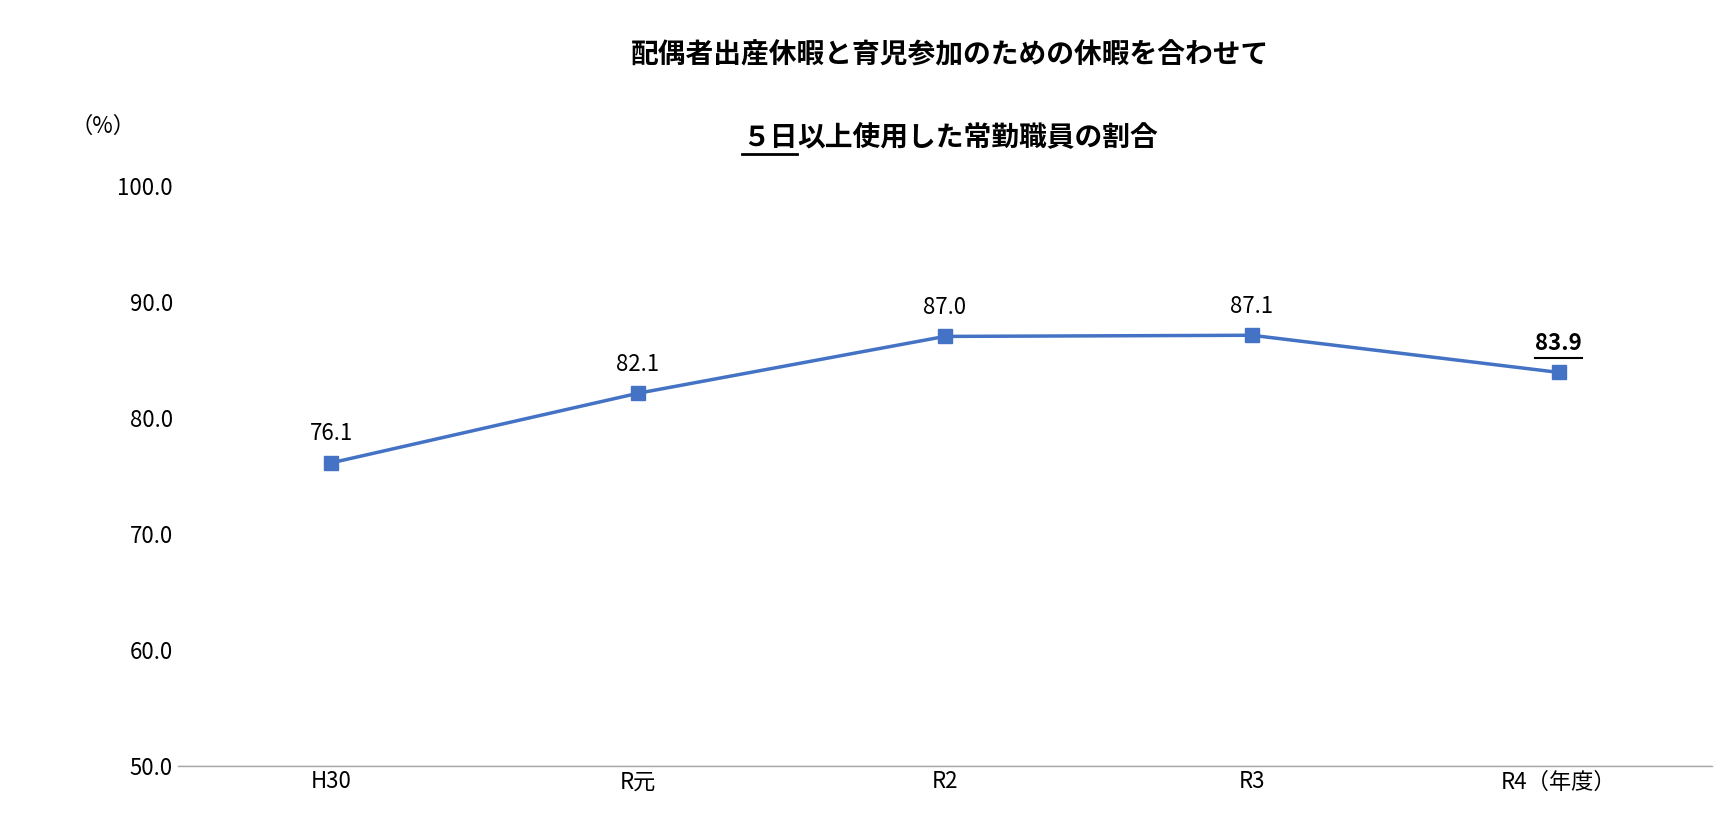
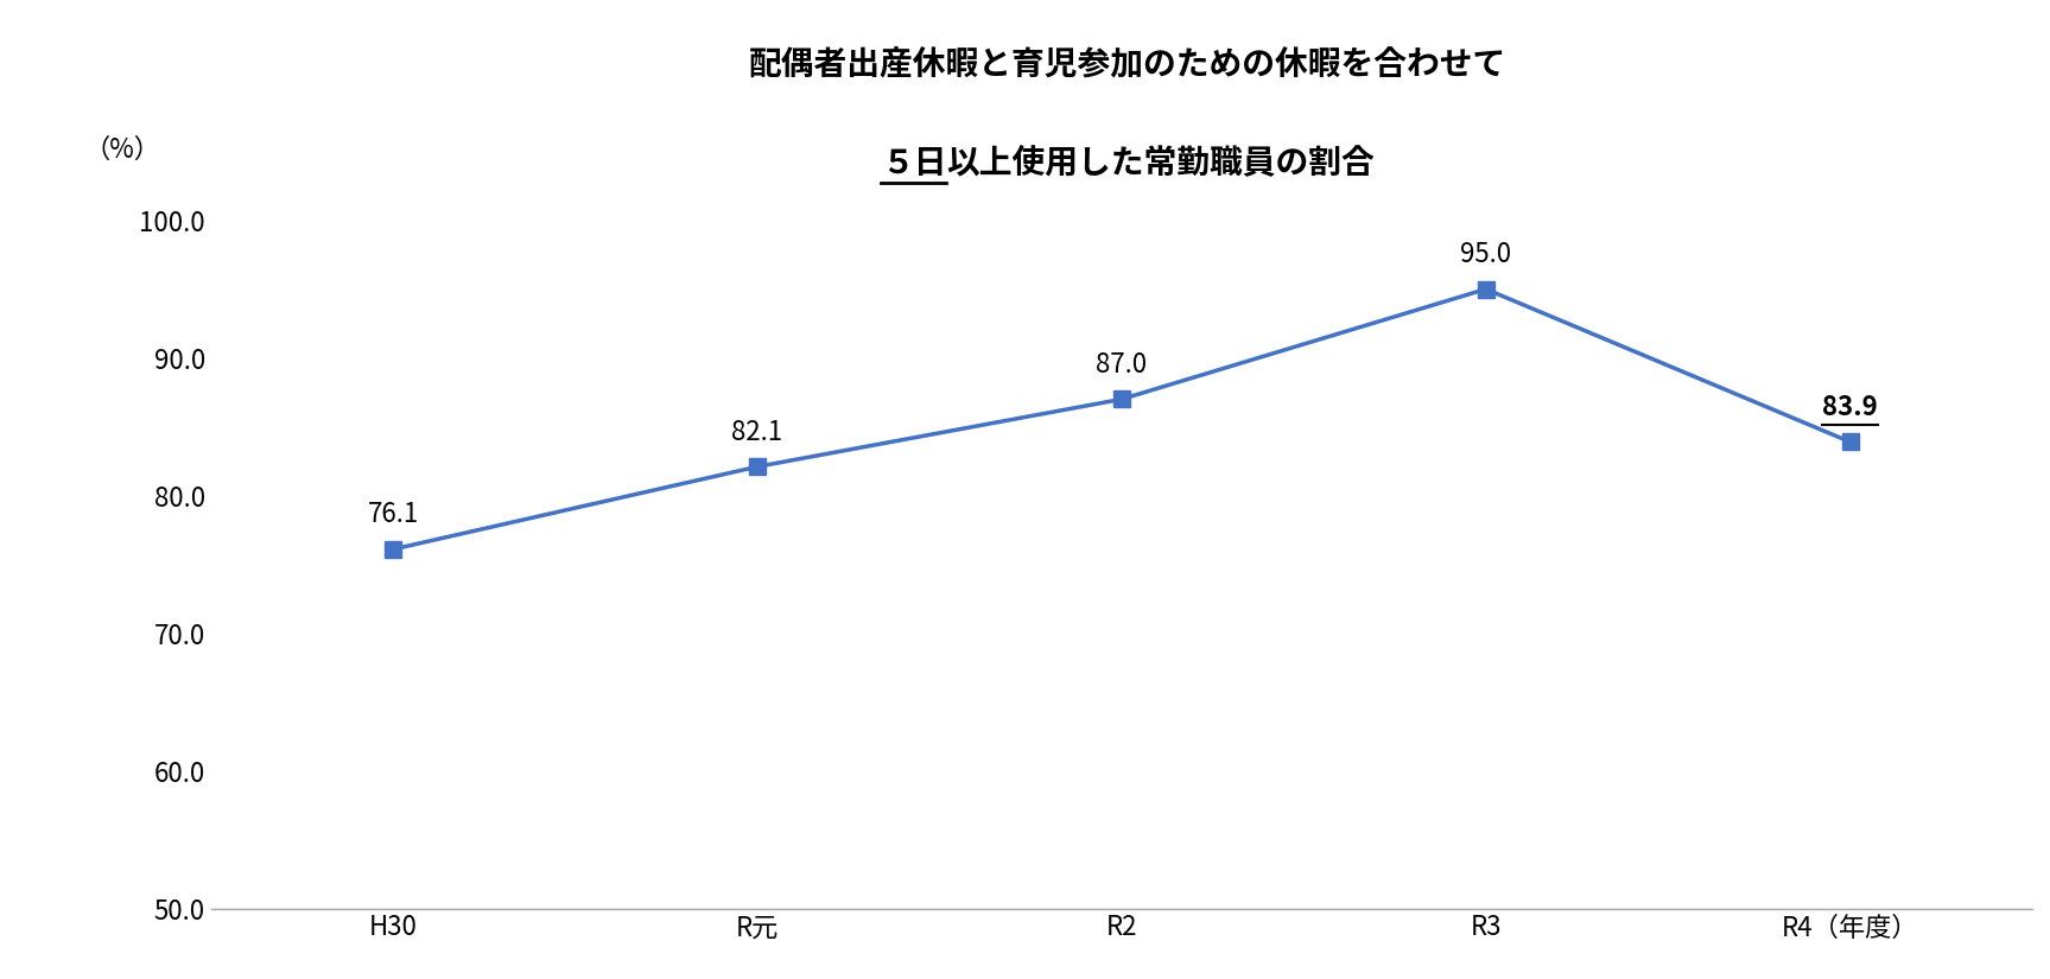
R3: 87.1 -> 95.0
